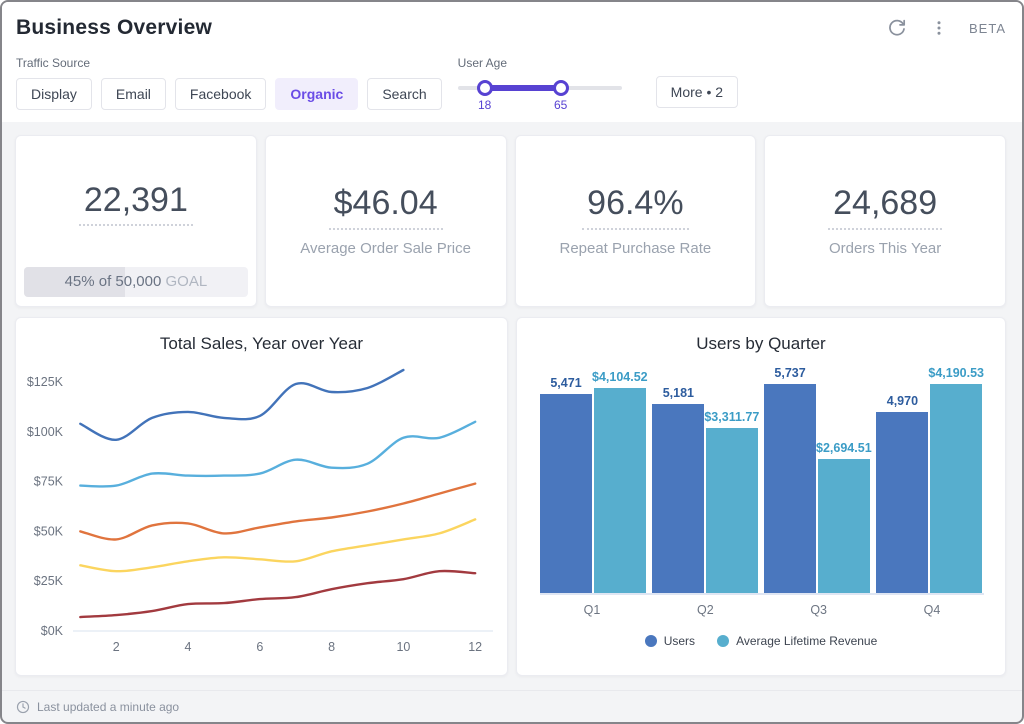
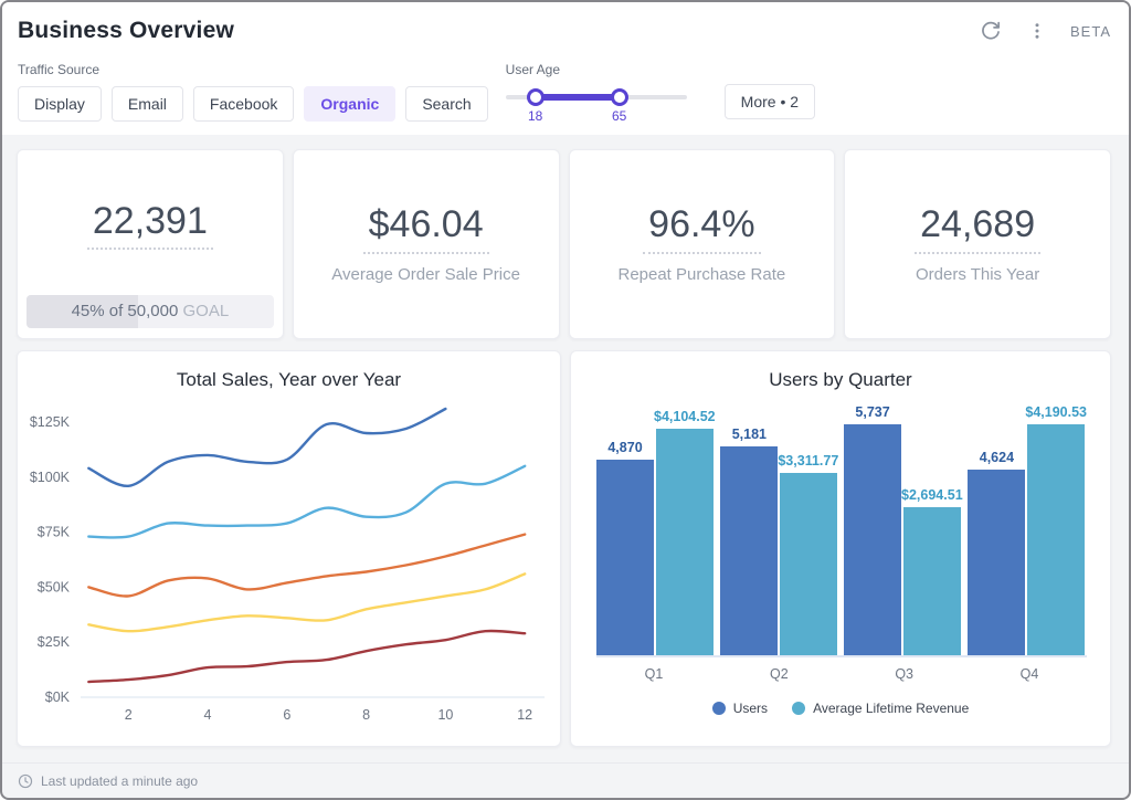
Users by Quarter/Users/Q1: 5,471 -> 4,870
Users by Quarter/Users/Q4: 4,970 -> 4,624
